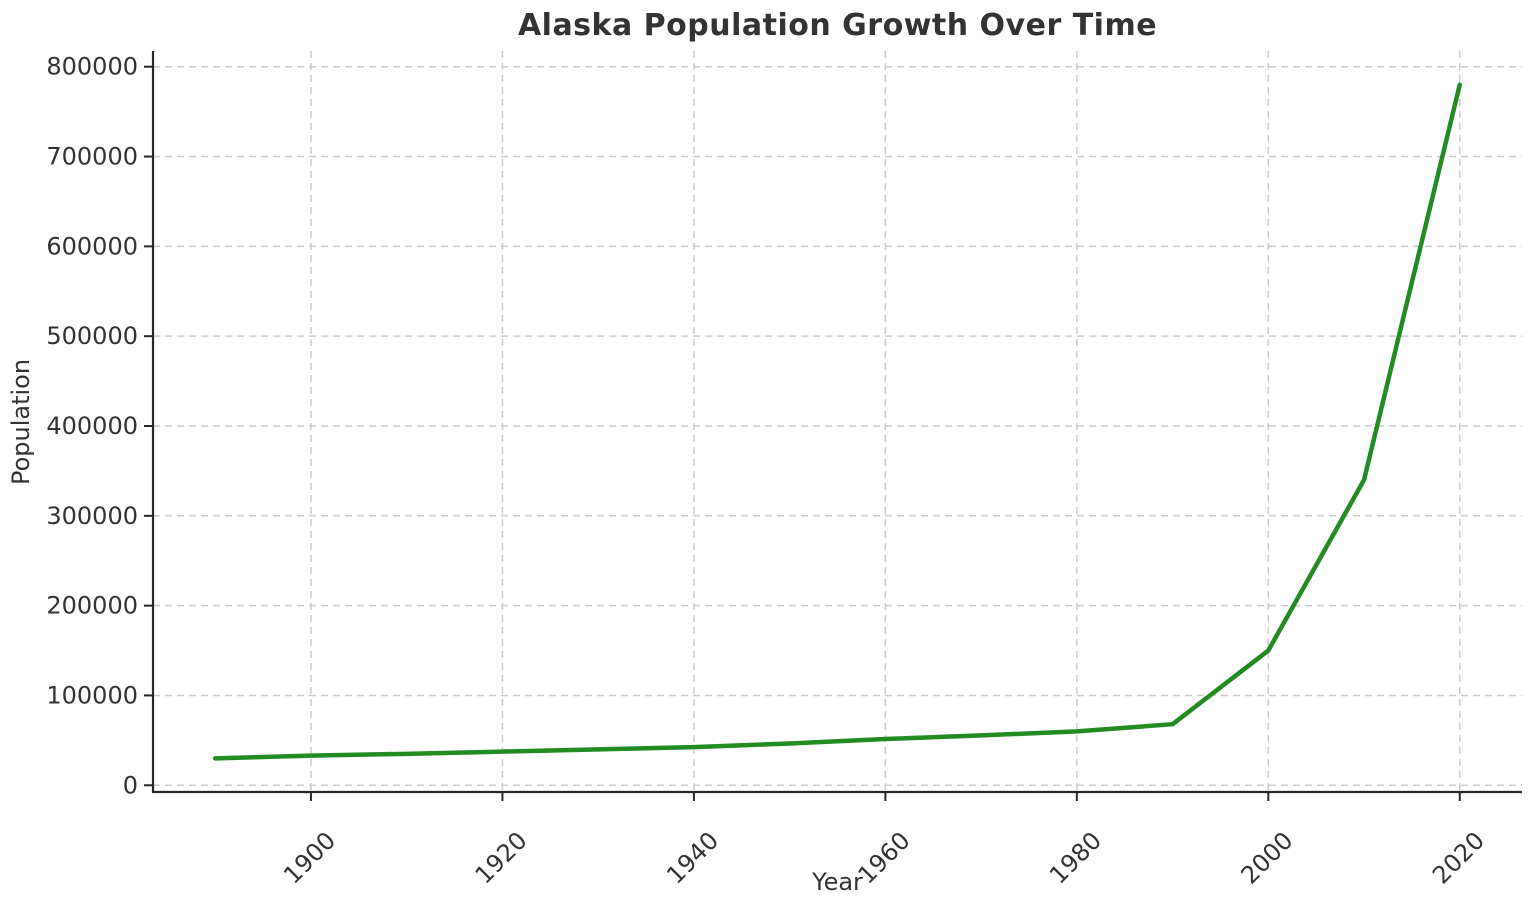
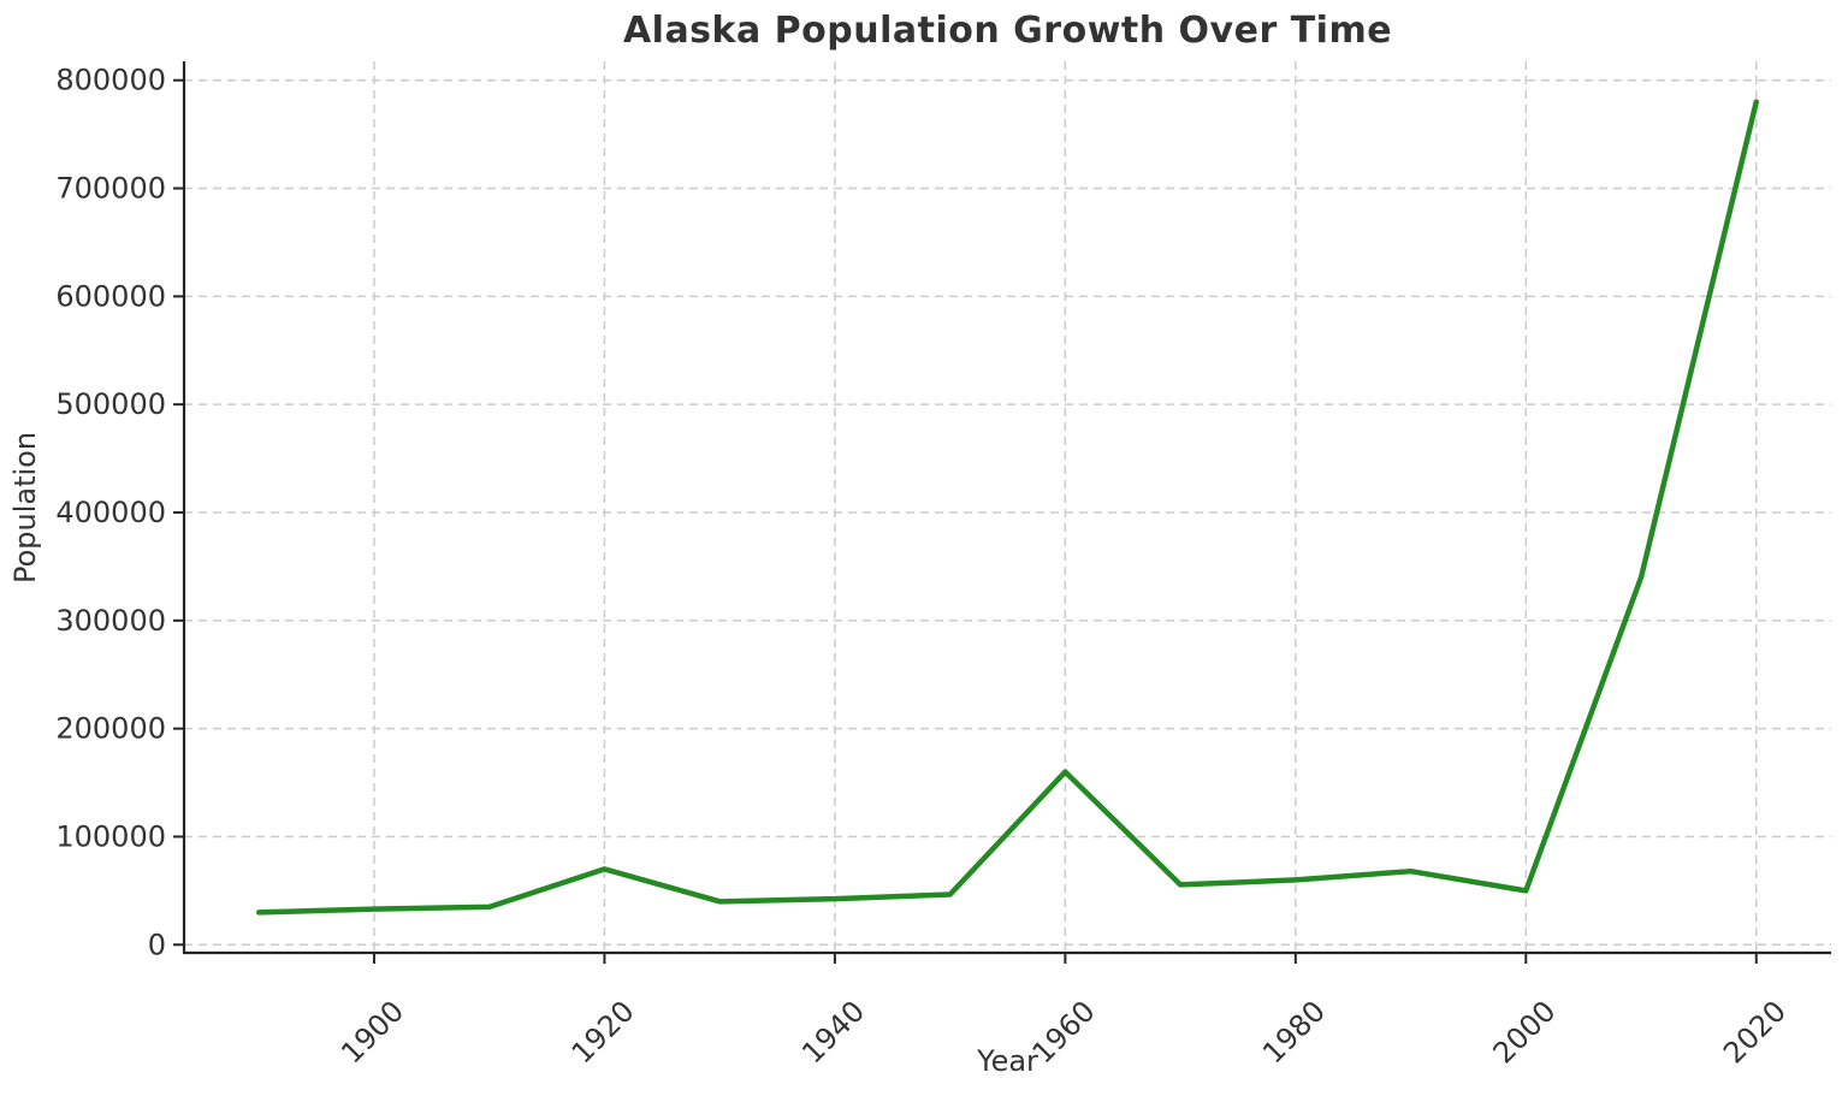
1920: 40000 -> 70000
1960: 50000 -> 160000
2000: 150000 -> 50000
